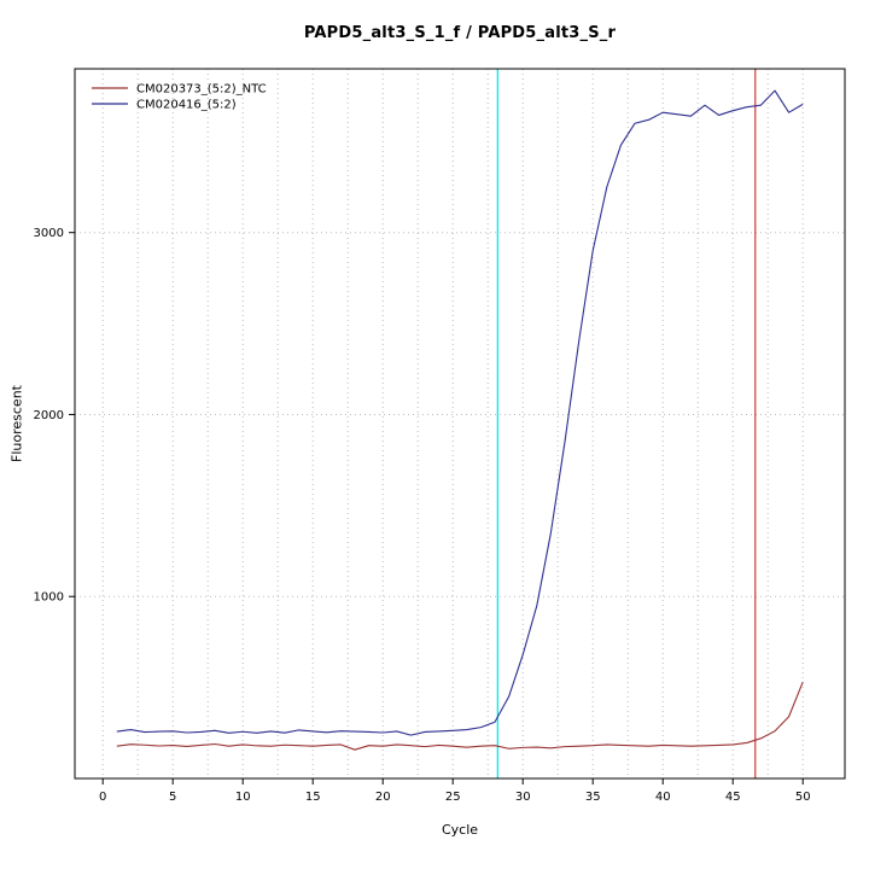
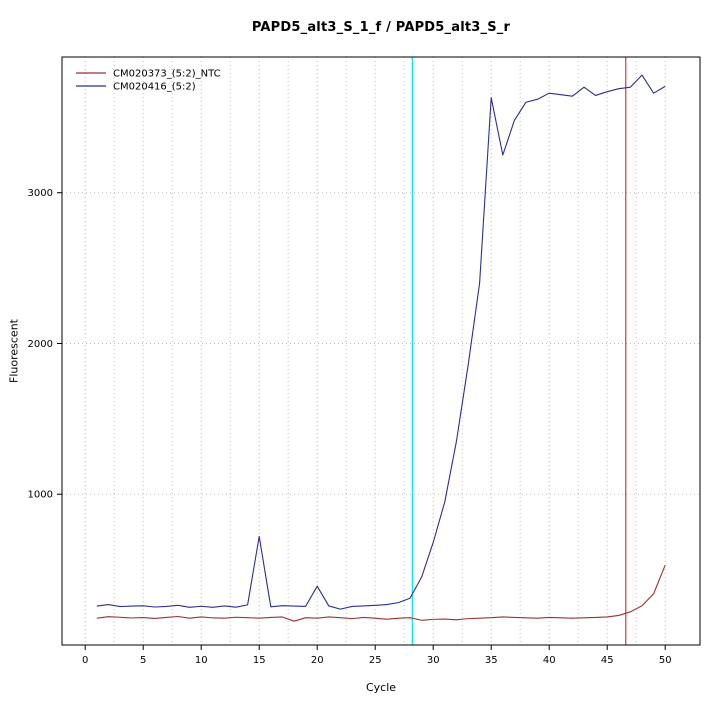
CM020416_(5:2)/15: 260 -> 720
CM020416_(5:2)/20: 250 -> 390
CM020416_(5:2)/35: 2900 -> 3630
